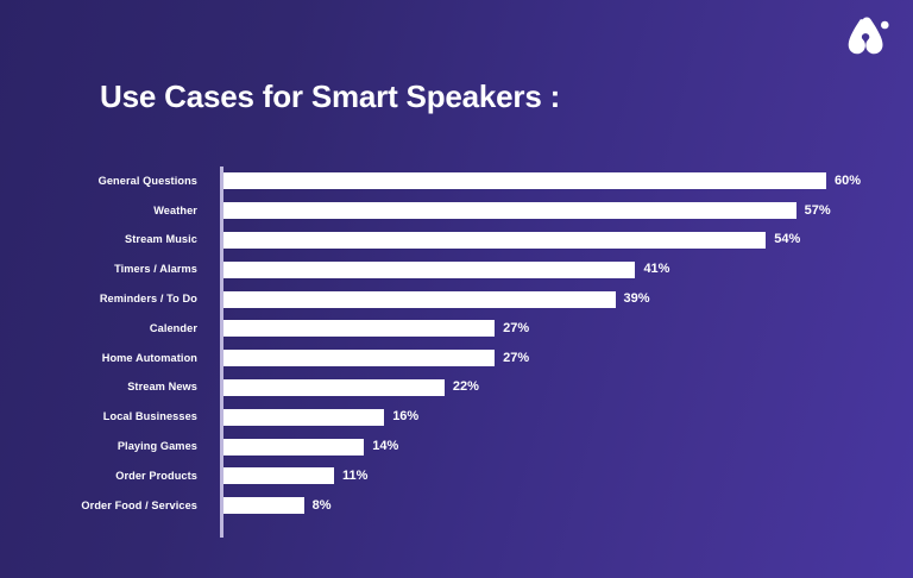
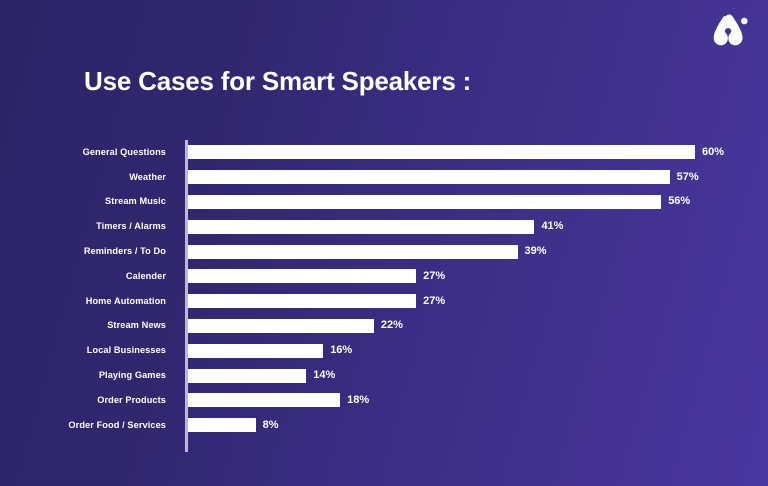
Stream Music: 54% -> 56%
Order Products: 11% -> 18%
